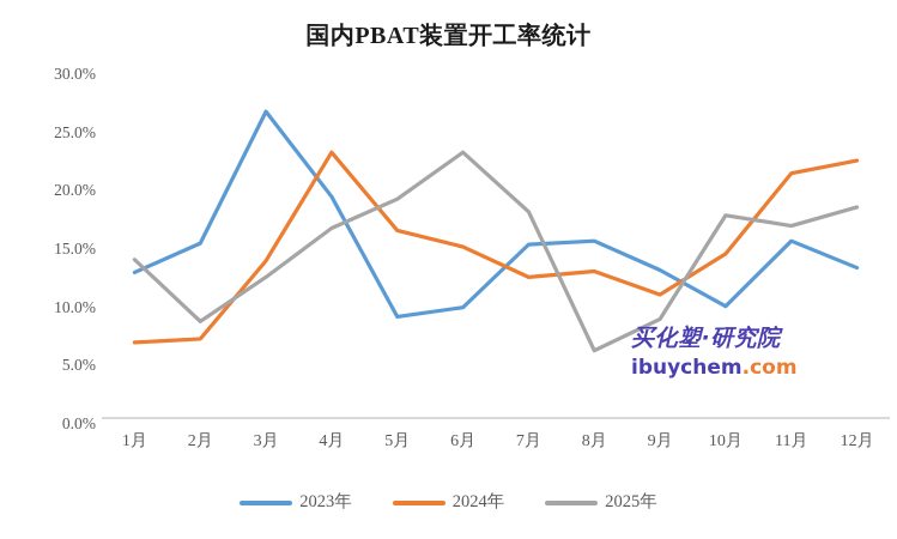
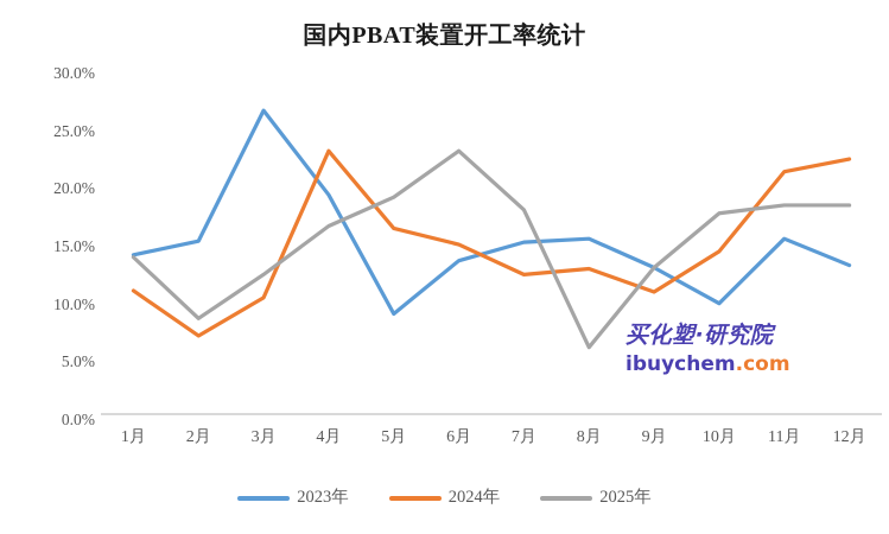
2023年/1月: 13% -> 14%
2024年/1月: 7% -> 11%
2024年/3月: 14% -> 11%
2023年/6月: 10% -> 14%
2025年/9月: 9% -> 13%
2025年/11月: 17% -> 19%
